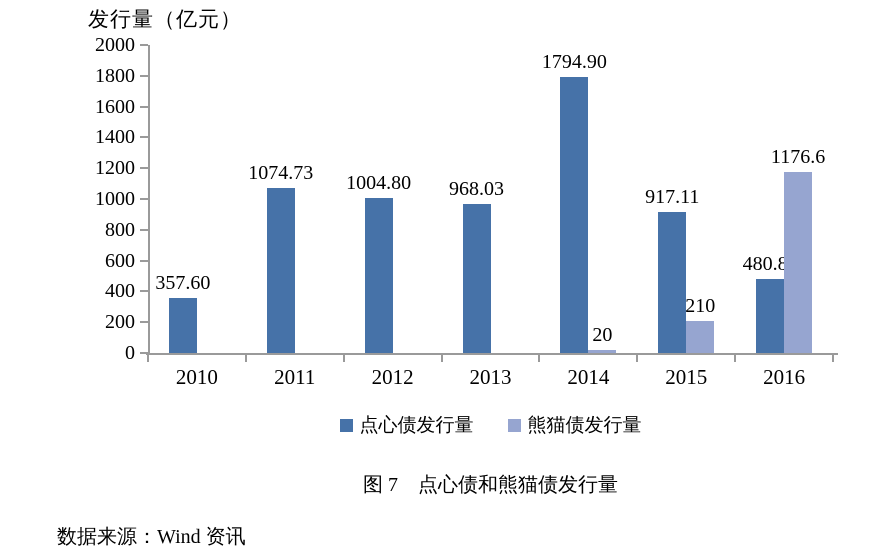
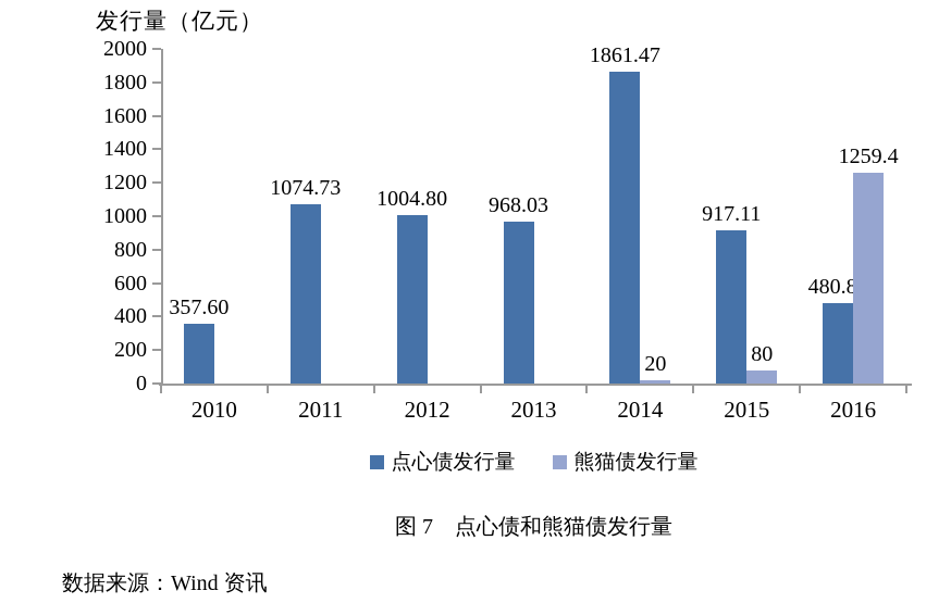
点心债发行量/2014: 1794.90 -> 1861.47
熊猫债发行量/2015: 210 -> 80
熊猫债发行量/2016: 1176.6 -> 1259.4
